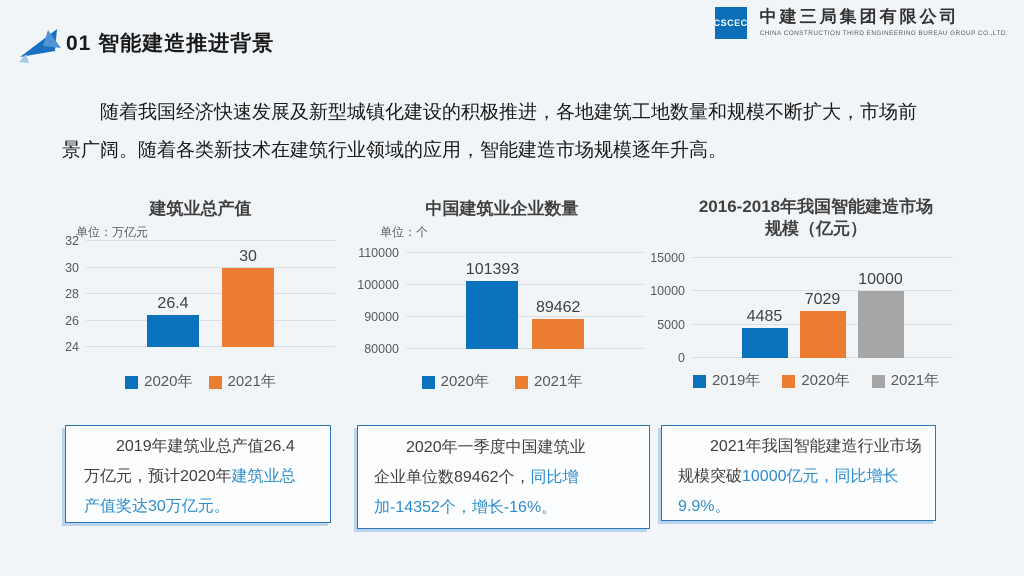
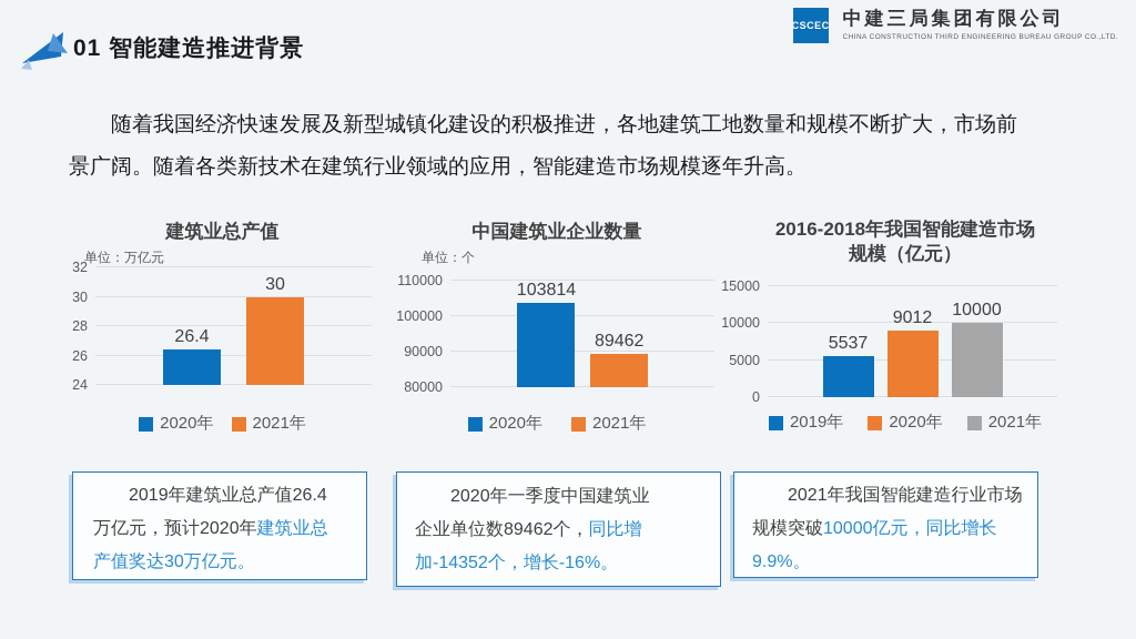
中国建筑业企业数量/2020年: 101393 -> 103814
2016-2018年我国智能建造市场规模（亿元）/2019年: 4485 -> 5537
2016-2018年我国智能建造市场规模（亿元）/2020年: 7029 -> 9012
